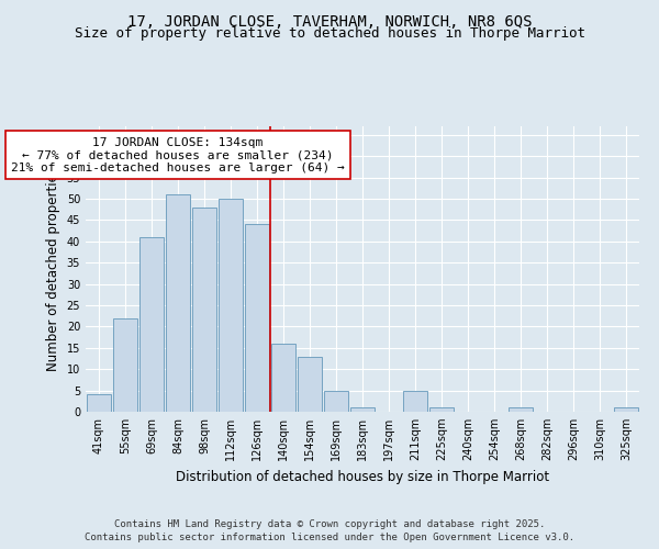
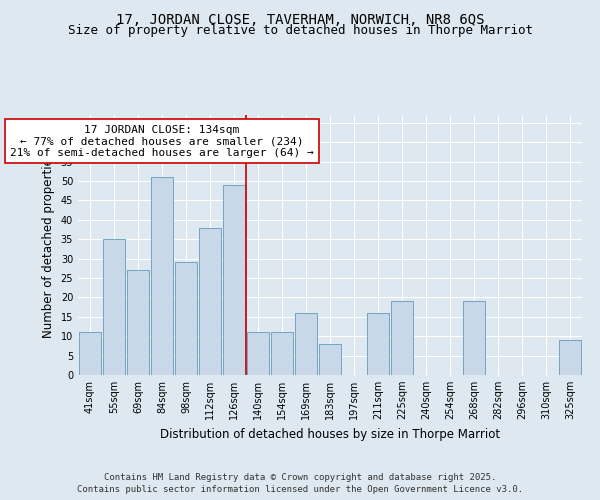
41sqm: 4 -> 11
55sqm: 22 -> 35
69sqm: 41 -> 27
98sqm: 48 -> 29
112sqm: 50 -> 38
126sqm: 44 -> 49
140sqm: 16 -> 11
154sqm: 13 -> 11
169sqm: 5 -> 16
183sqm: 1 -> 8
211sqm: 5 -> 16
225sqm: 1 -> 19
268sqm: 1 -> 19
325sqm: 1 -> 9
